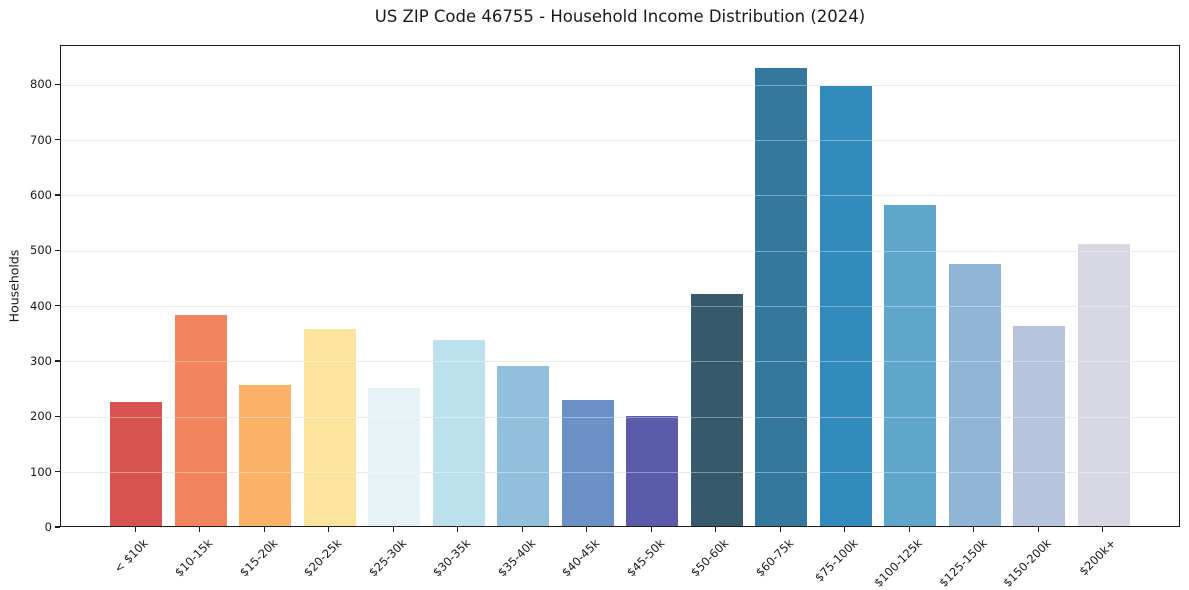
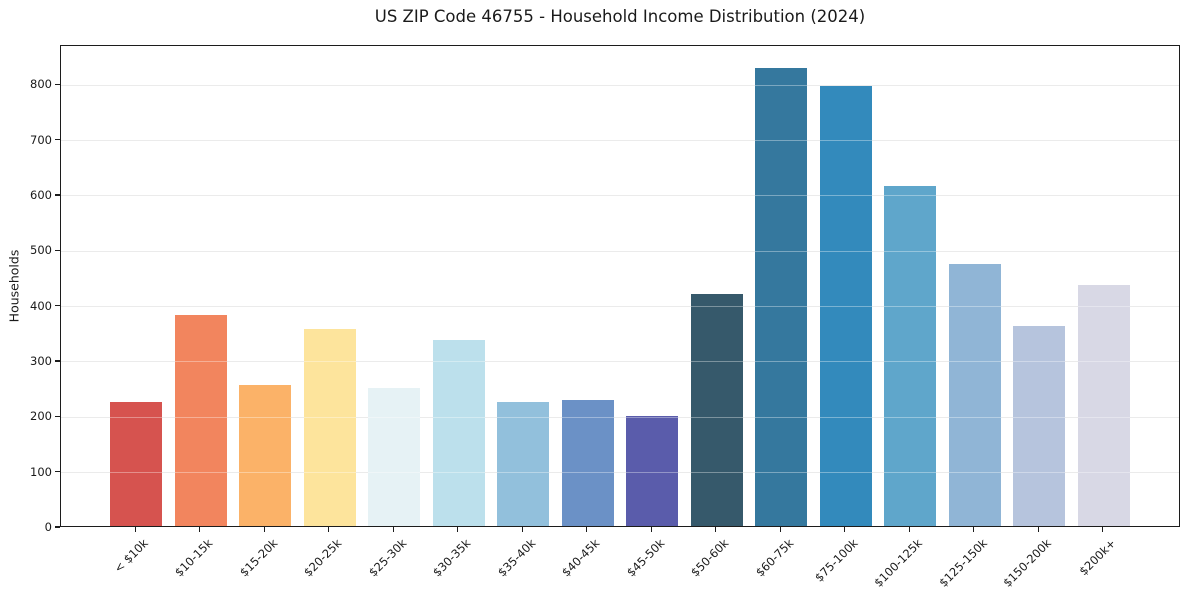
$35-40k: 290 -> 220
$100-125k: 580 -> 620
$200k+: 510 -> 440
